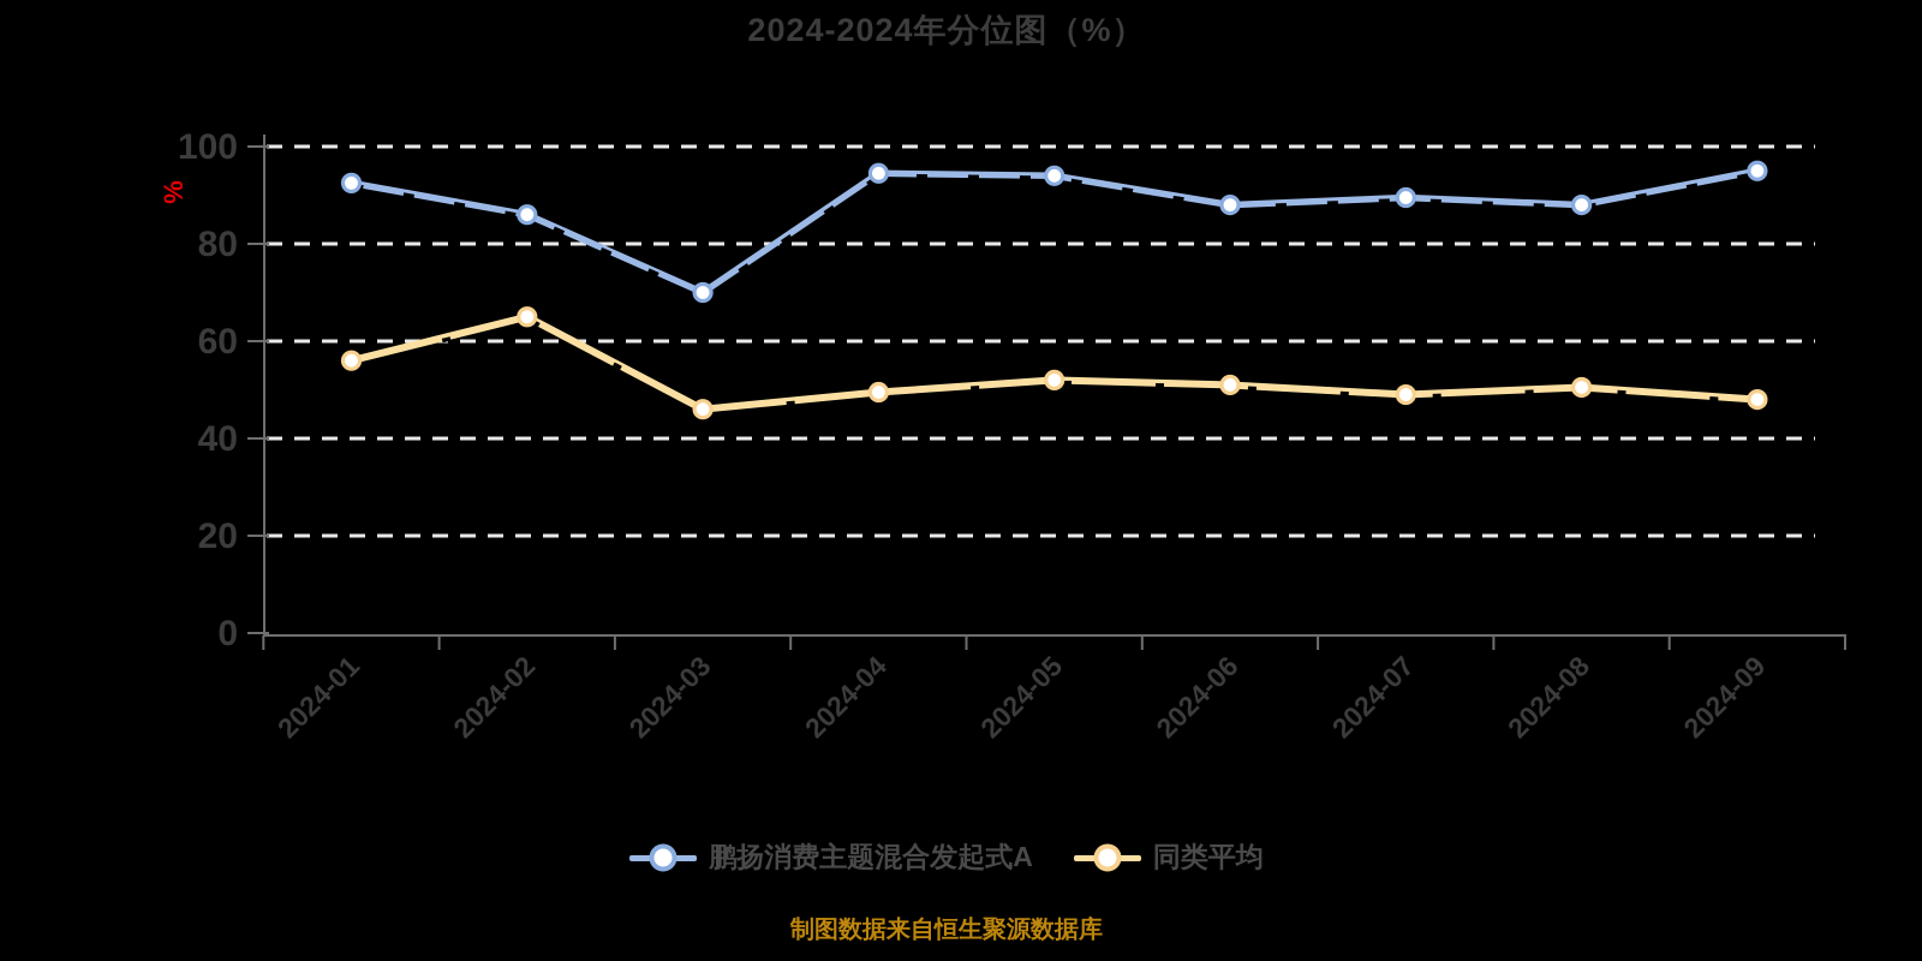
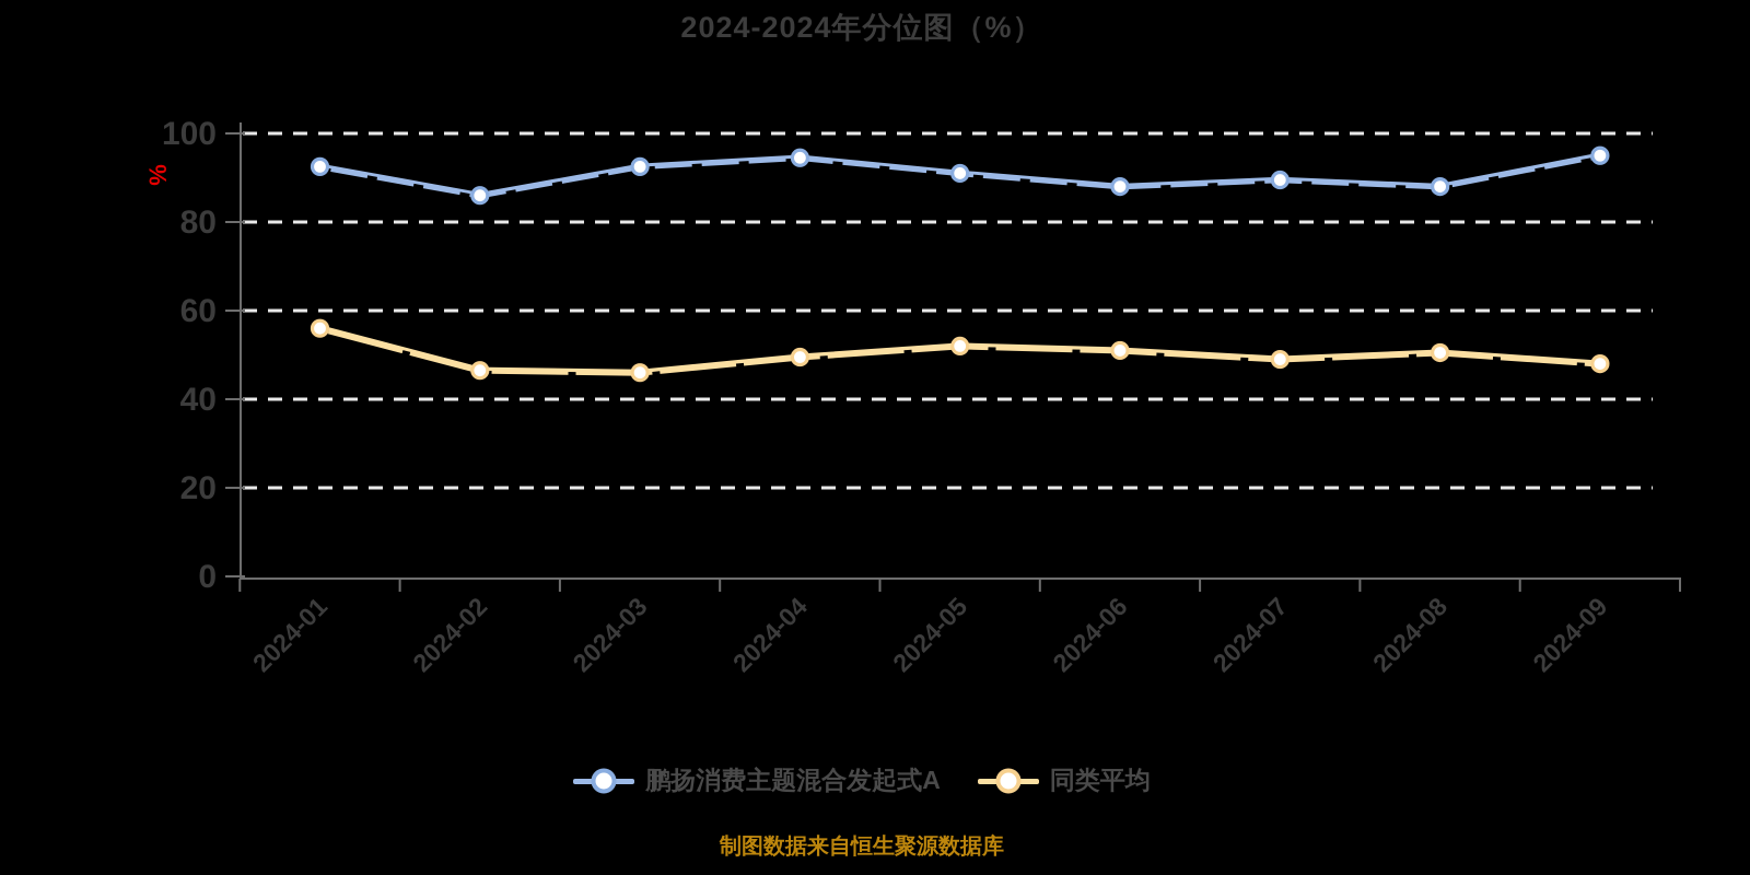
同类平均/2024-02: 65 -> 46
鹏扬消费主题混合发起式A/2024-03: 70 -> 92
鹏扬消费主题混合发起式A/2024-05: 94 -> 91
